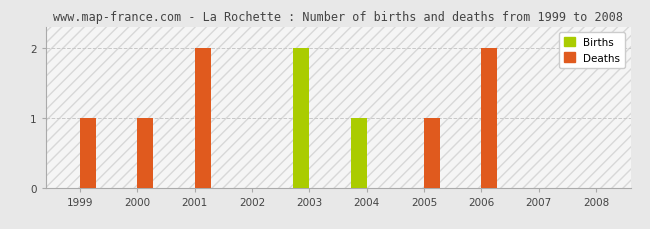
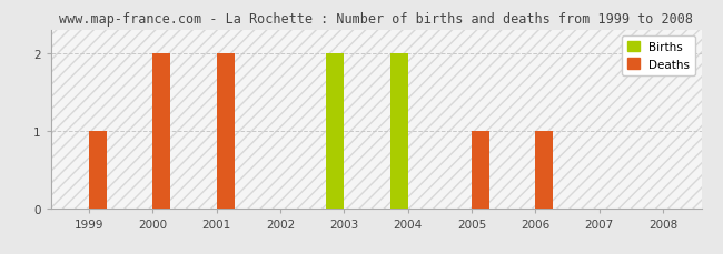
Deaths/2000: 1 -> 2
Births/2004: 1 -> 2
Deaths/2006: 2 -> 1
